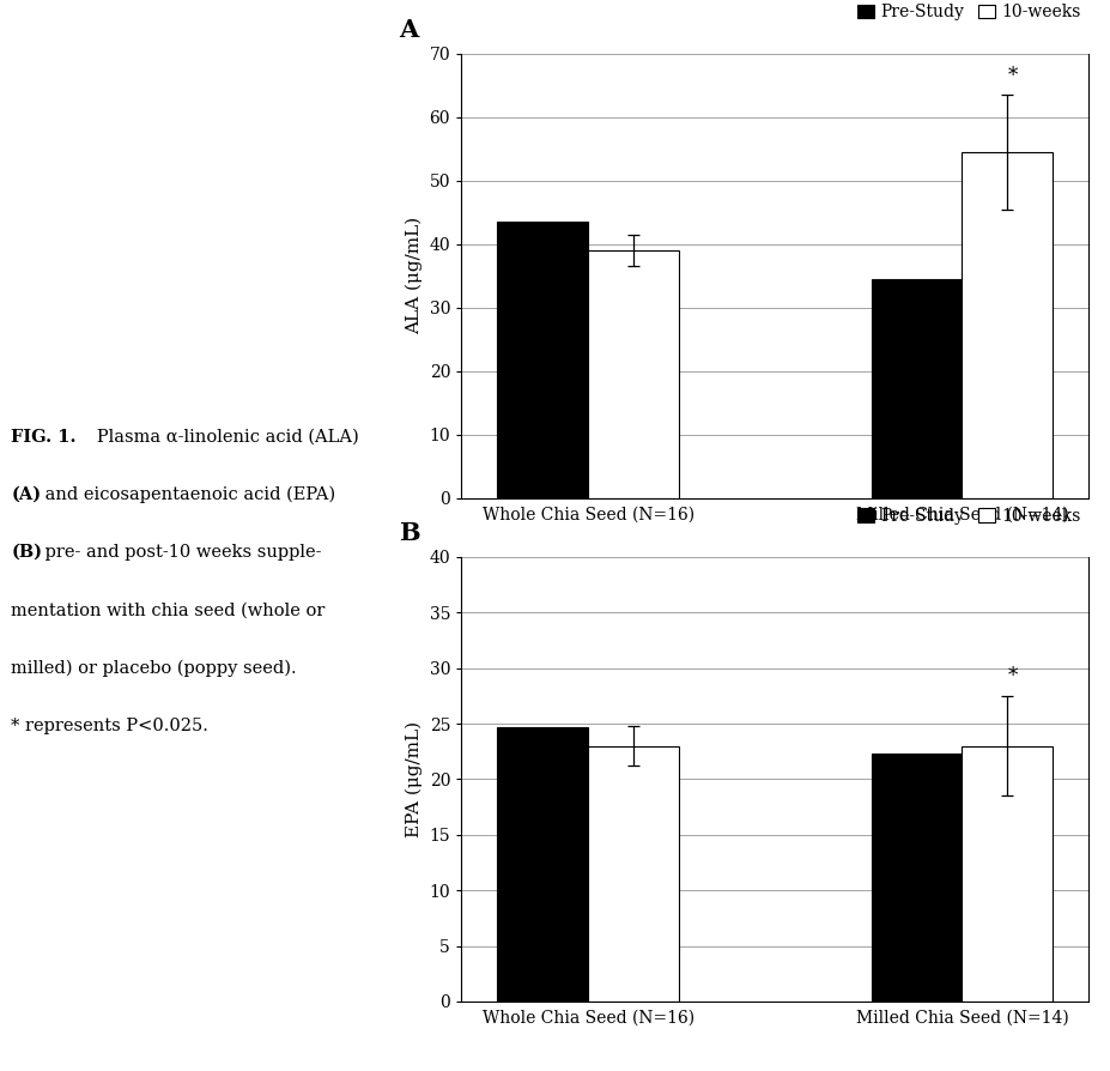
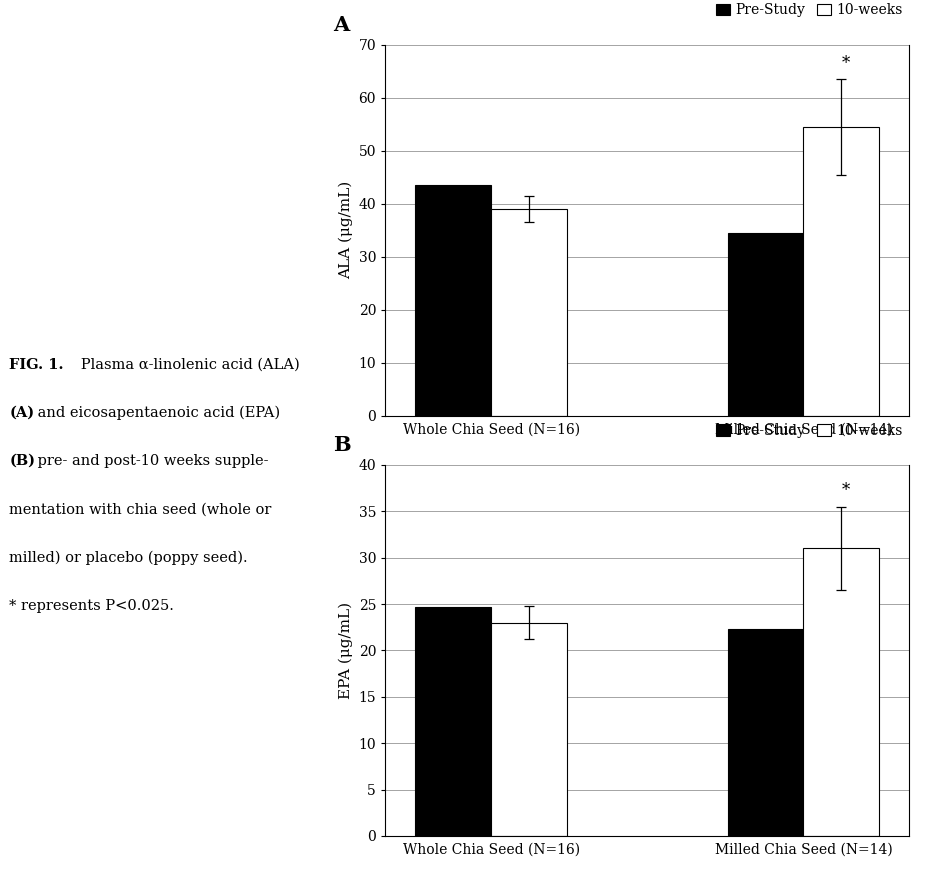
10-weeks/Milled Chia Seed (N=14): 23 -> 31
